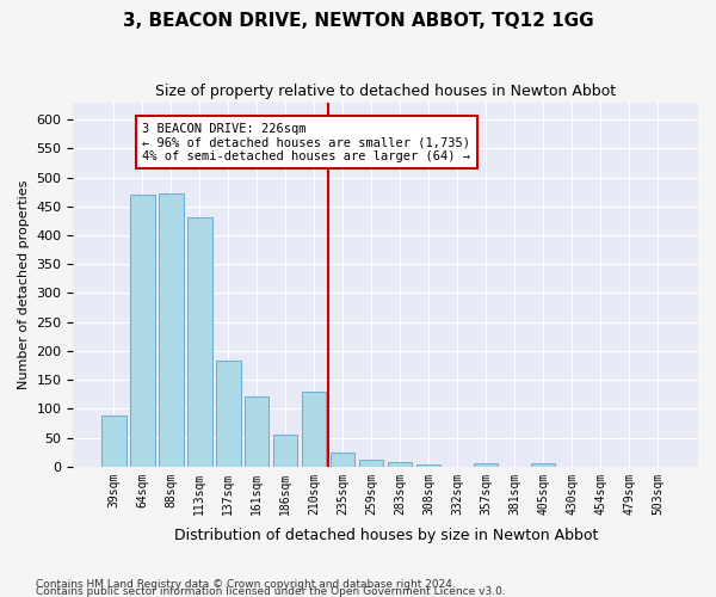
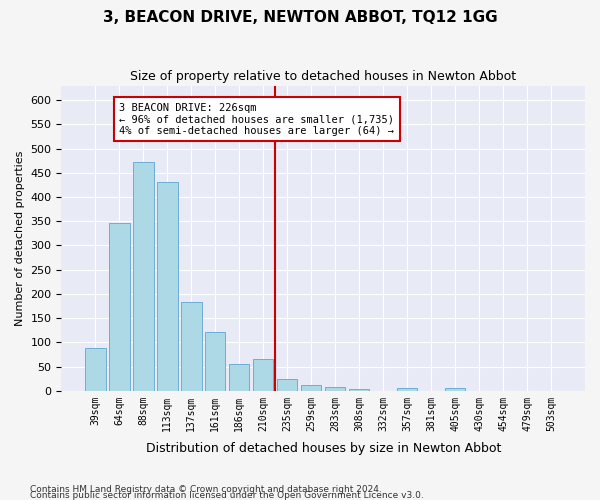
64sqm: 470 -> 347
210sqm: 130 -> 65
